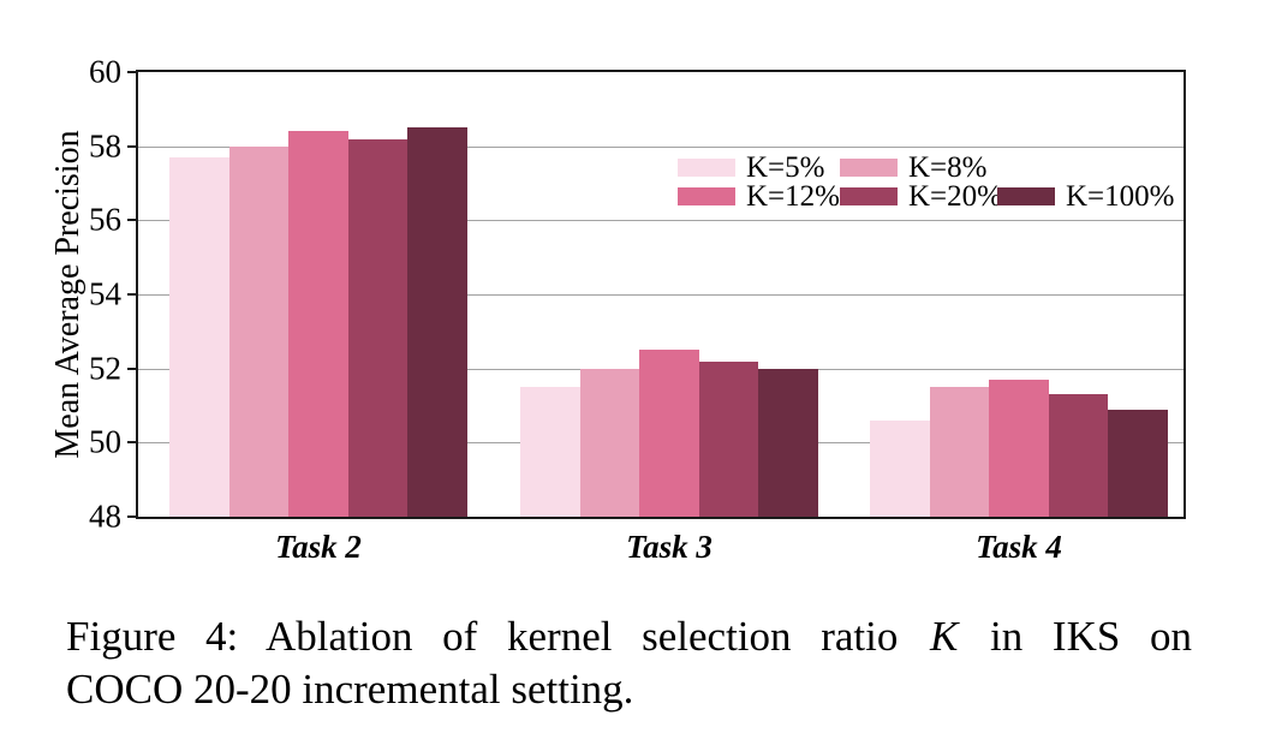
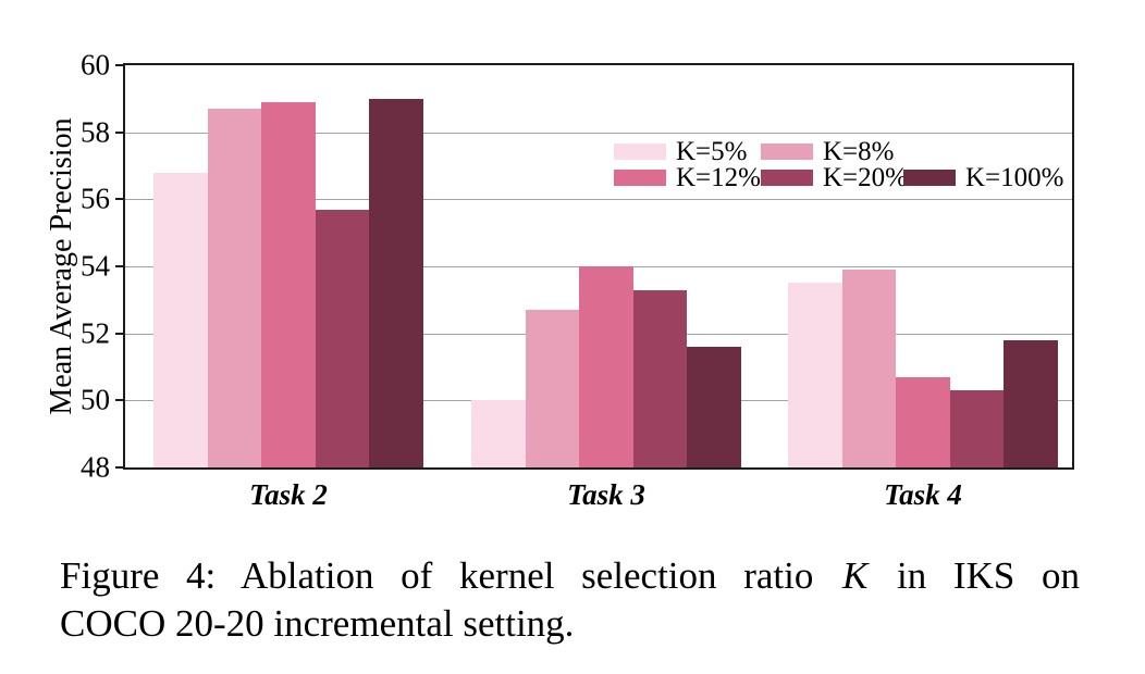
K=5%/Task 2: 57.7 -> 56.8
K=8%/Task 2: 58.0 -> 58.7
K=12%/Task 2: 58.4 -> 58.9
K=20%/Task 2: 58.2 -> 55.7
K=100%/Task 2: 58.5 -> 59.0
K=5%/Task 3: 51.5 -> 50.0
K=8%/Task 3: 52.0 -> 52.7
K=12%/Task 3: 52.5 -> 54.0
K=20%/Task 3: 52.2 -> 53.3
K=100%/Task 3: 52.0 -> 51.6
K=5%/Task 4: 50.6 -> 53.5
K=8%/Task 4: 51.5 -> 53.9
K=12%/Task 4: 51.7 -> 50.7
K=20%/Task 4: 51.3 -> 50.3
K=100%/Task 4: 50.9 -> 51.8
